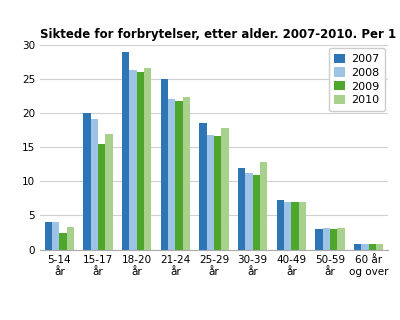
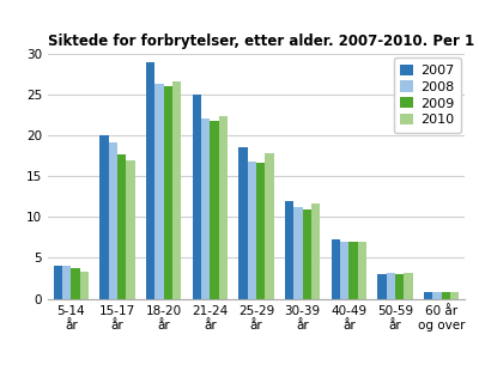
2009/5-14 år: 2.4 -> 3.8
2009/15-17 år: 15.4 -> 17.7
2010/30-39 år: 12.8 -> 11.6
